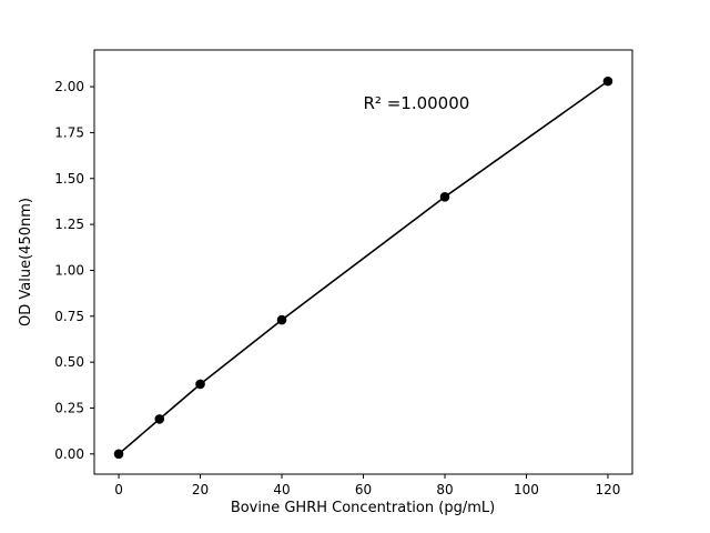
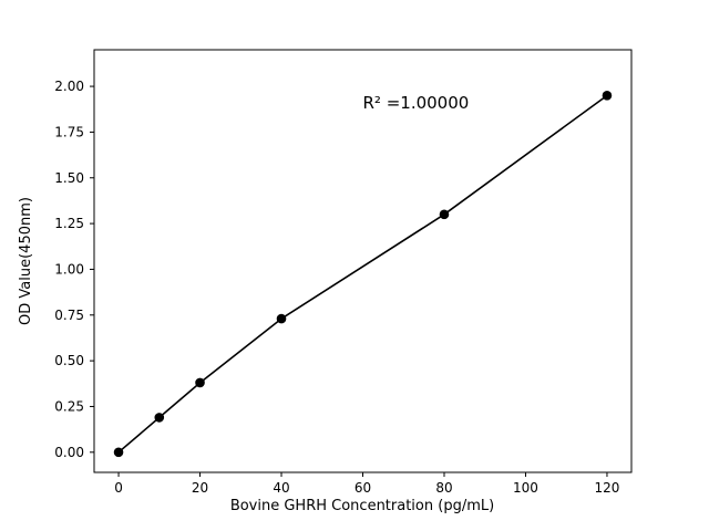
80: 1.40 -> 1.30
120: 2.03 -> 1.95
